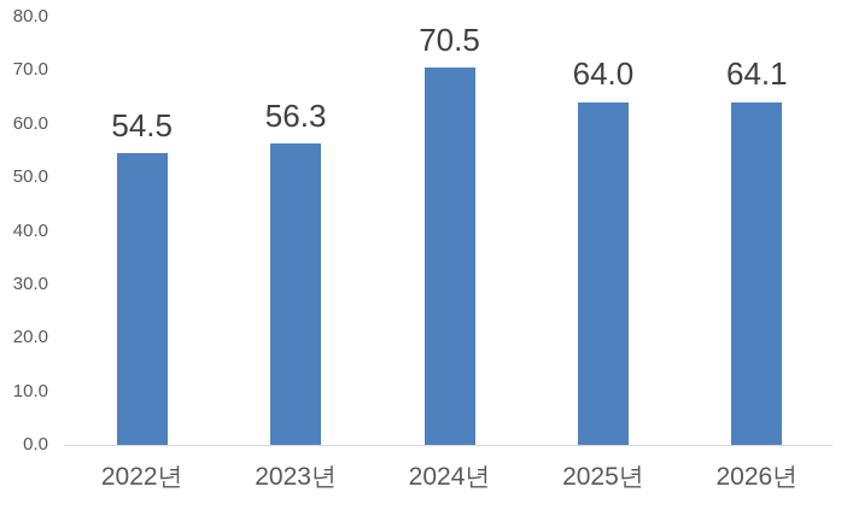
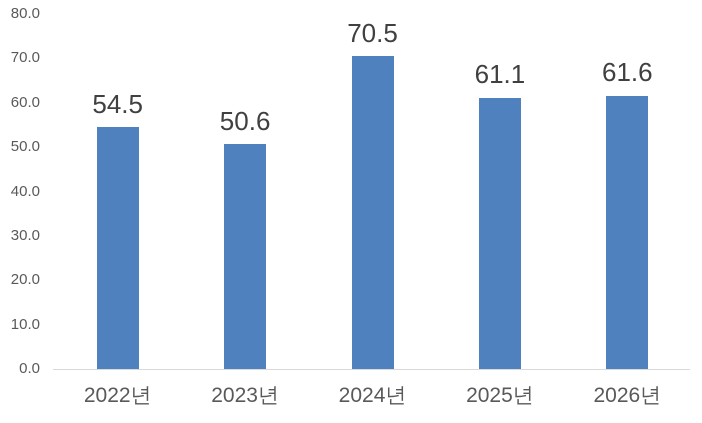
2023년: 56.3 -> 50.6
2025년: 64.0 -> 61.1
2026년: 64.1 -> 61.6
